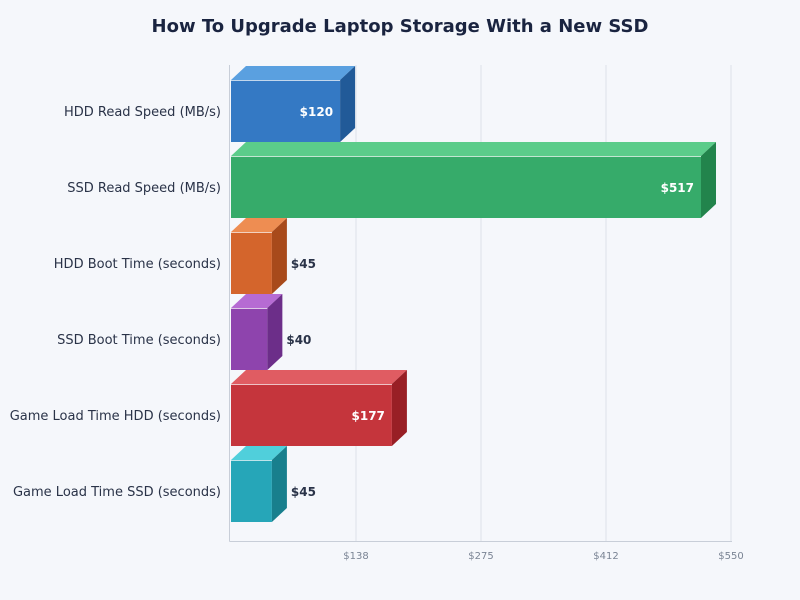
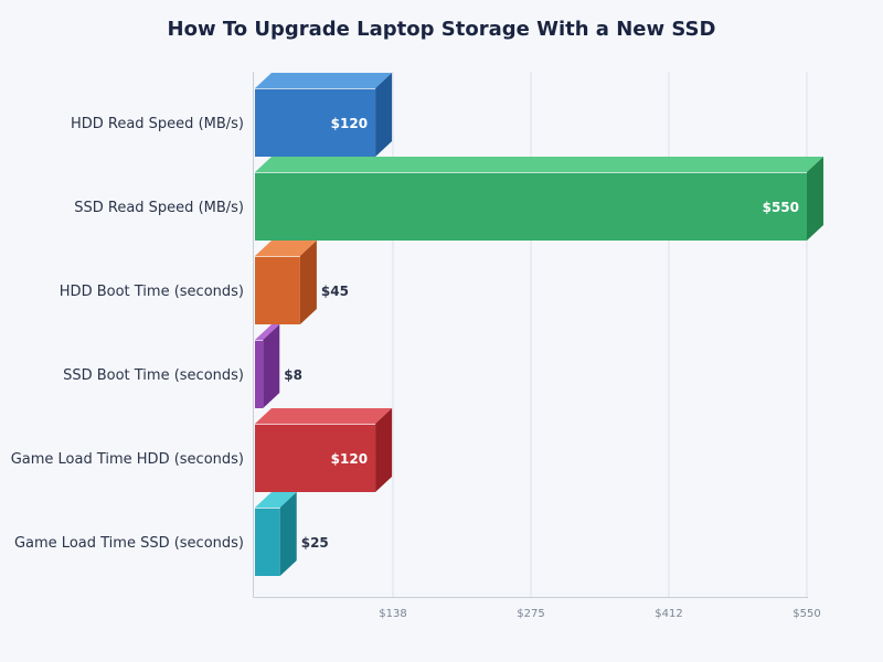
SSD Read Speed (MB/s): $517 -> $550
SSD Boot Time (seconds): $40 -> $8
Game Load Time HDD (seconds): $177 -> $120
Game Load Time SSD (seconds): $45 -> $25
